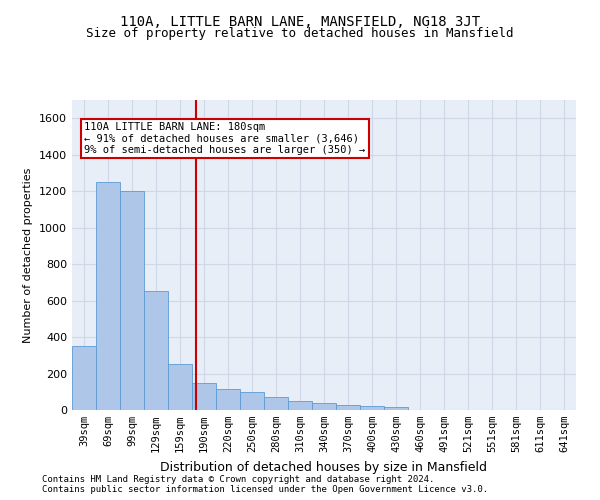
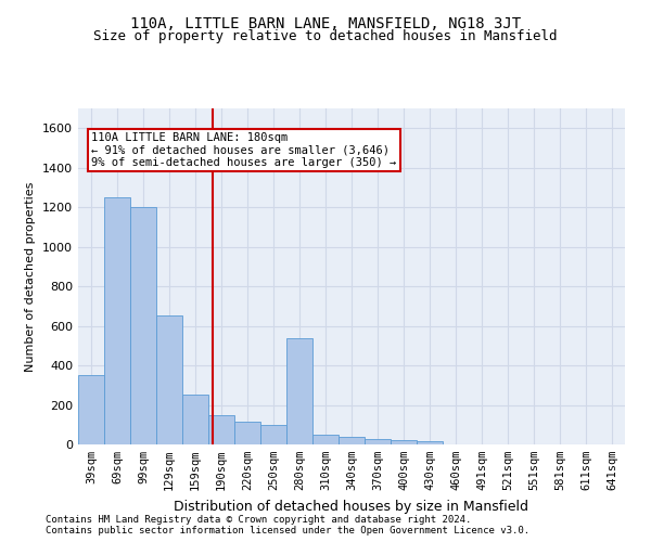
280sqm: 70 -> 540
